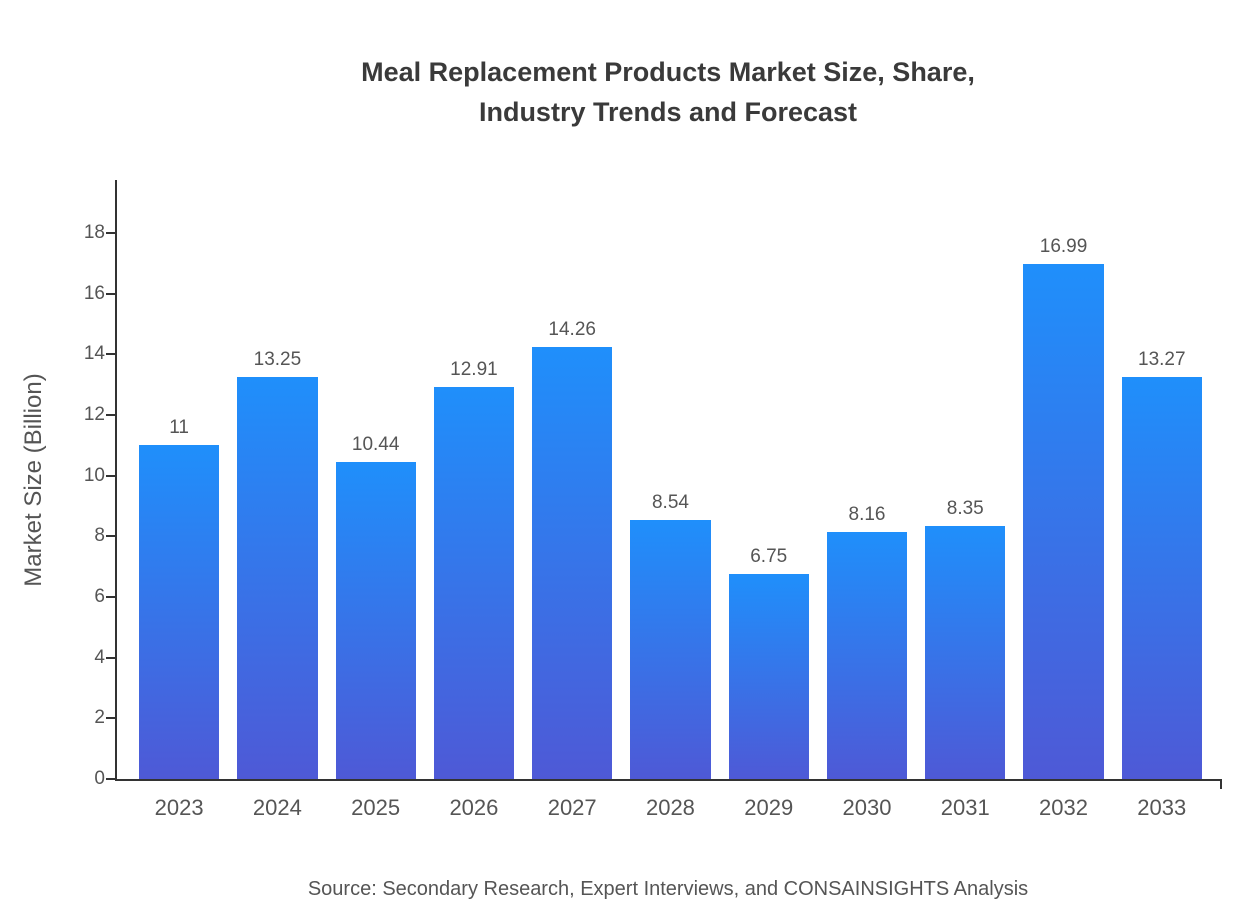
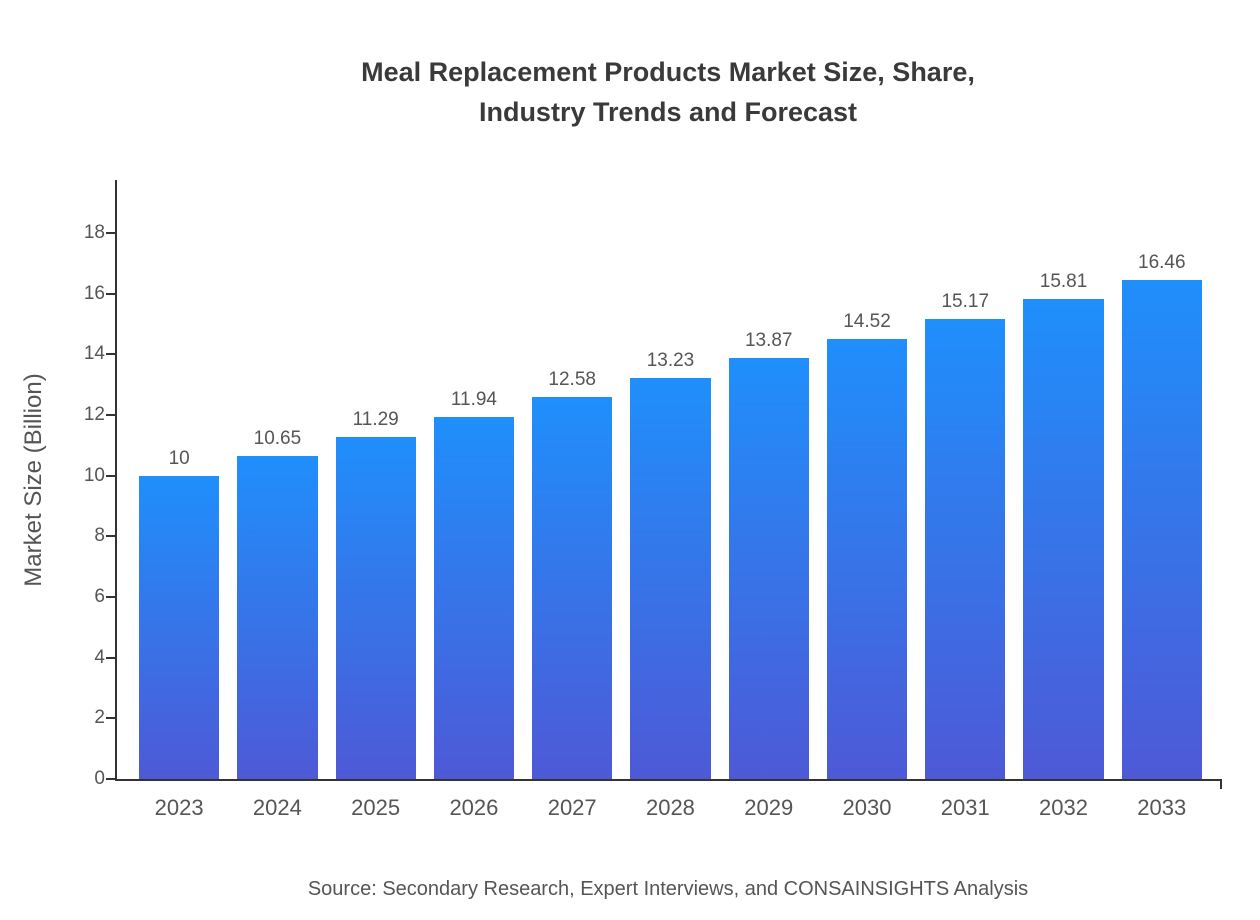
2023: 11 -> 10
2024: 13.25 -> 10.65
2025: 10.44 -> 11.29
2026: 12.91 -> 11.94
2027: 14.26 -> 12.58
2028: 8.54 -> 13.23
2029: 6.75 -> 13.87
2030: 8.16 -> 14.52
2031: 8.35 -> 15.17
2032: 16.99 -> 15.81
2033: 13.27 -> 16.46
